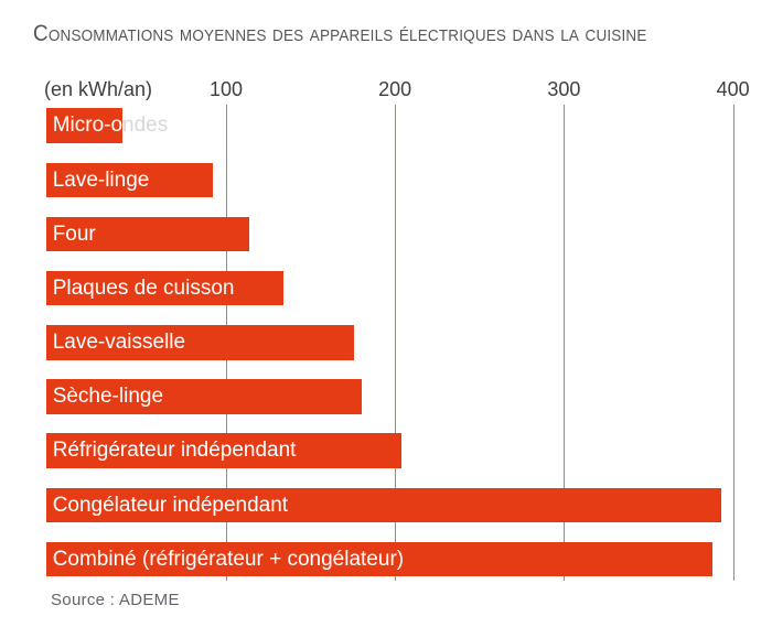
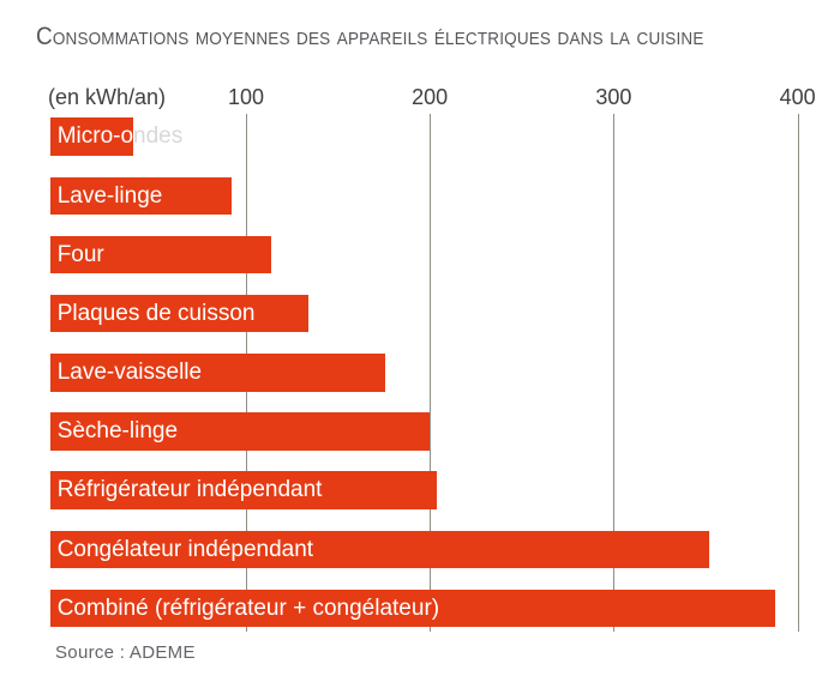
Sèche-linge: 180 -> 200
Congélateur indépendant: 393 -> 352
